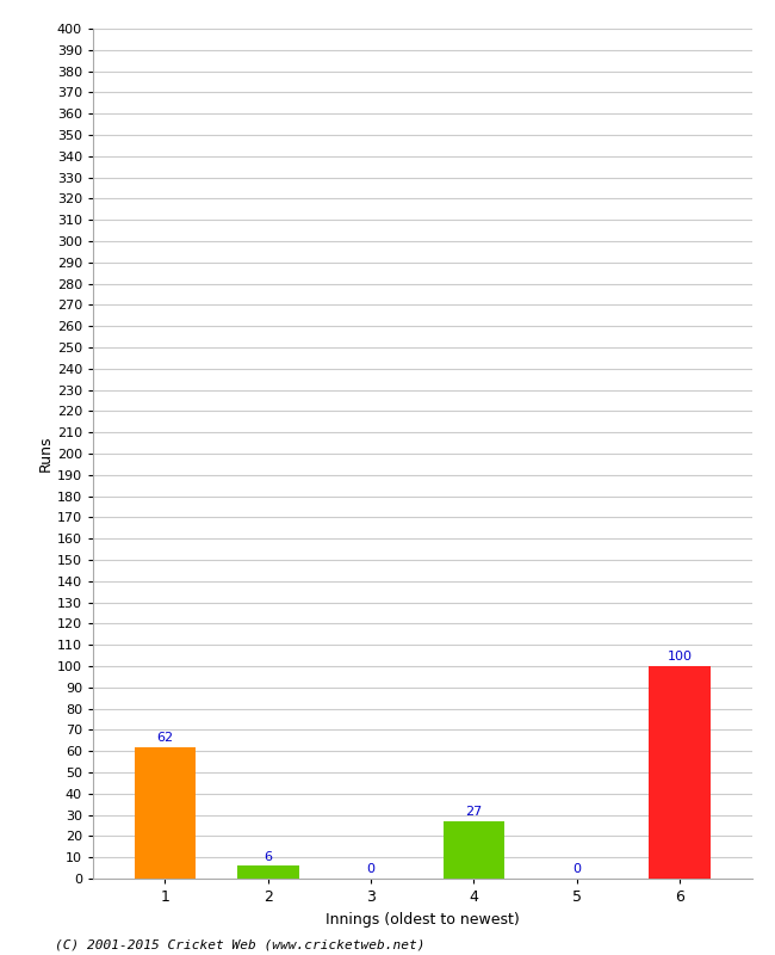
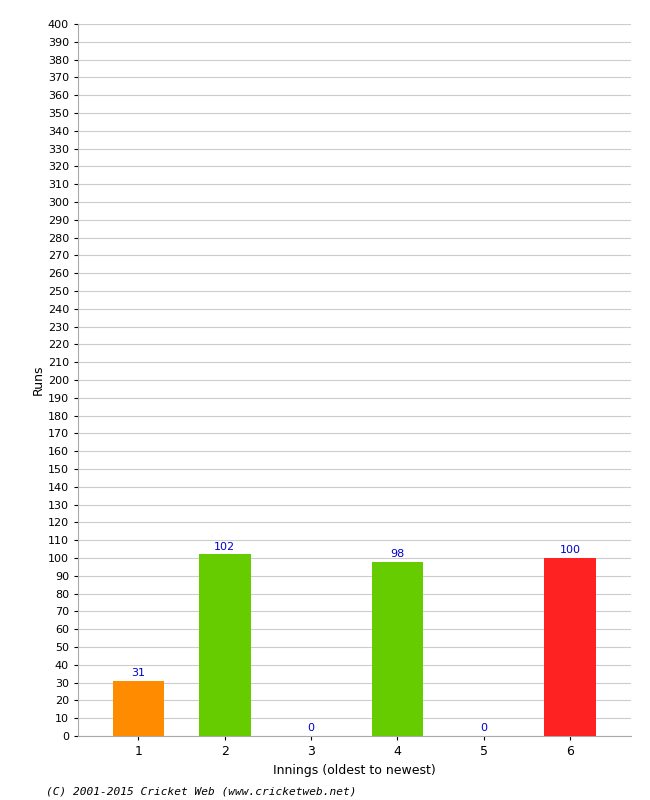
1: 62 -> 31
2: 6 -> 102
4: 27 -> 98
